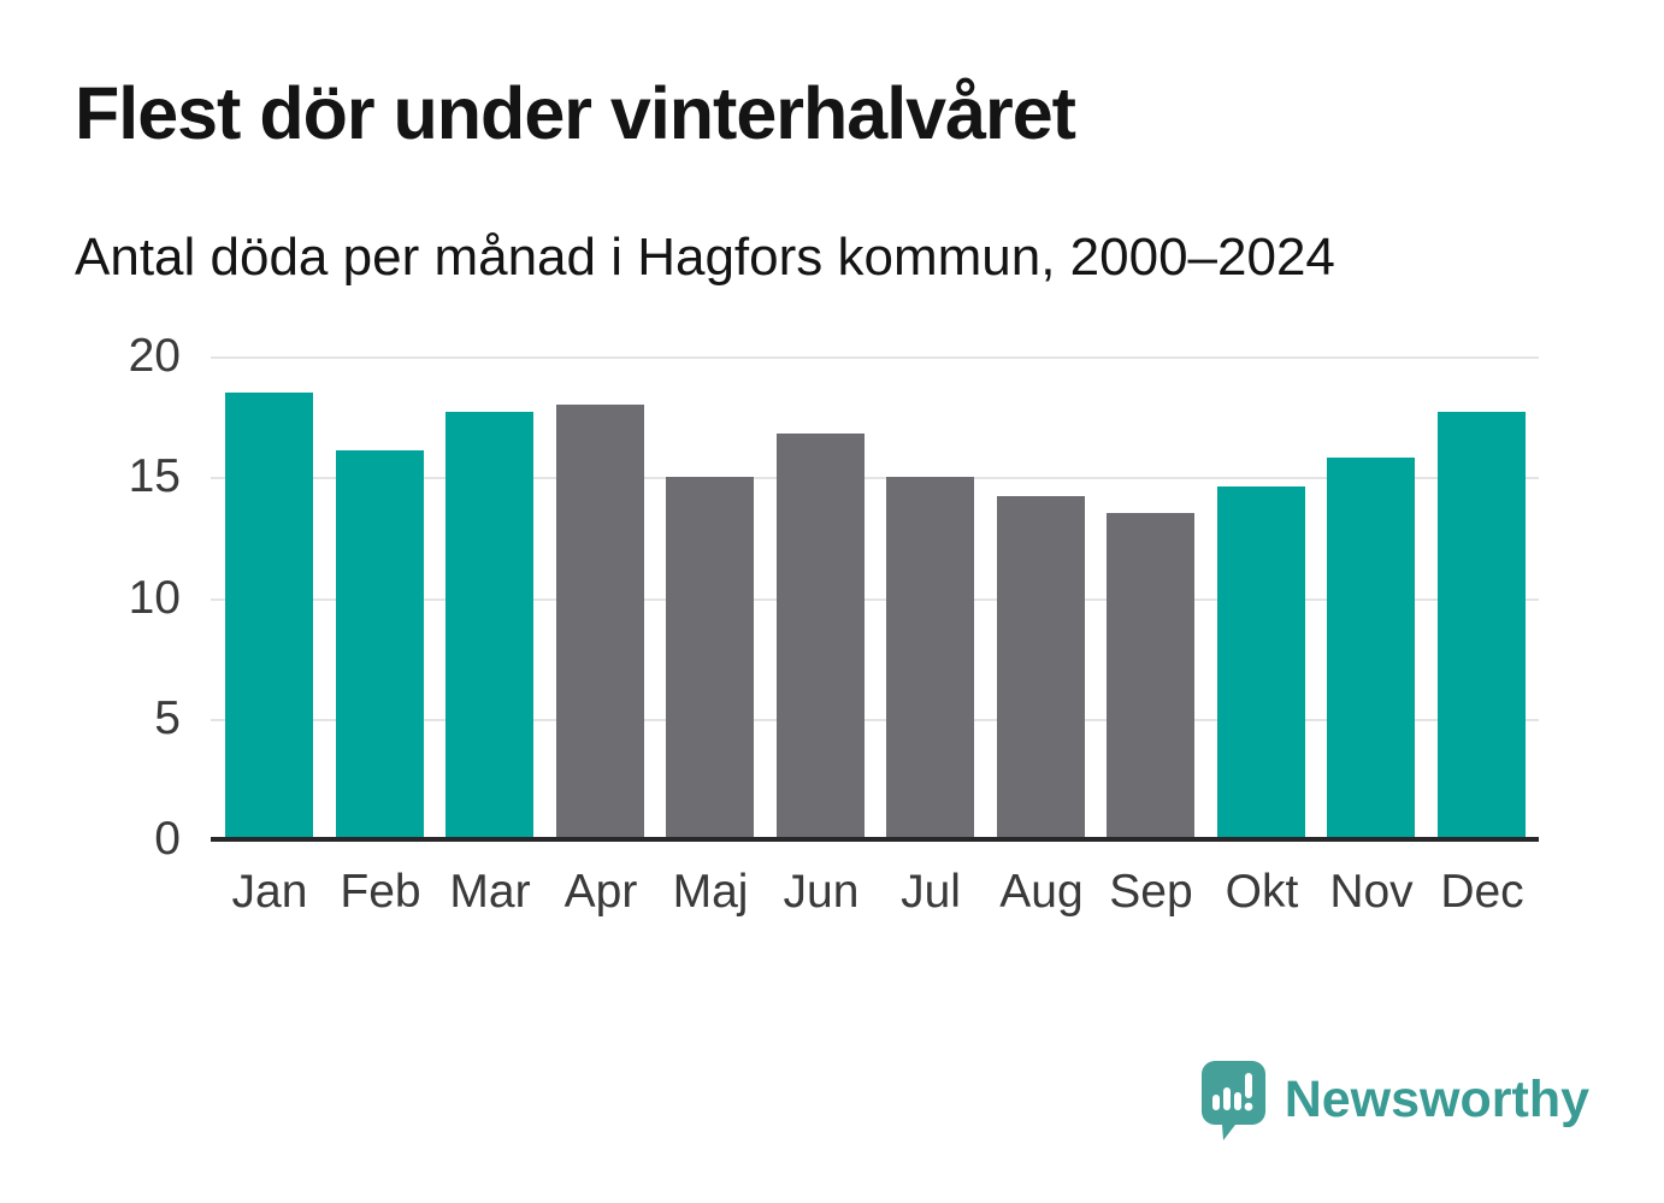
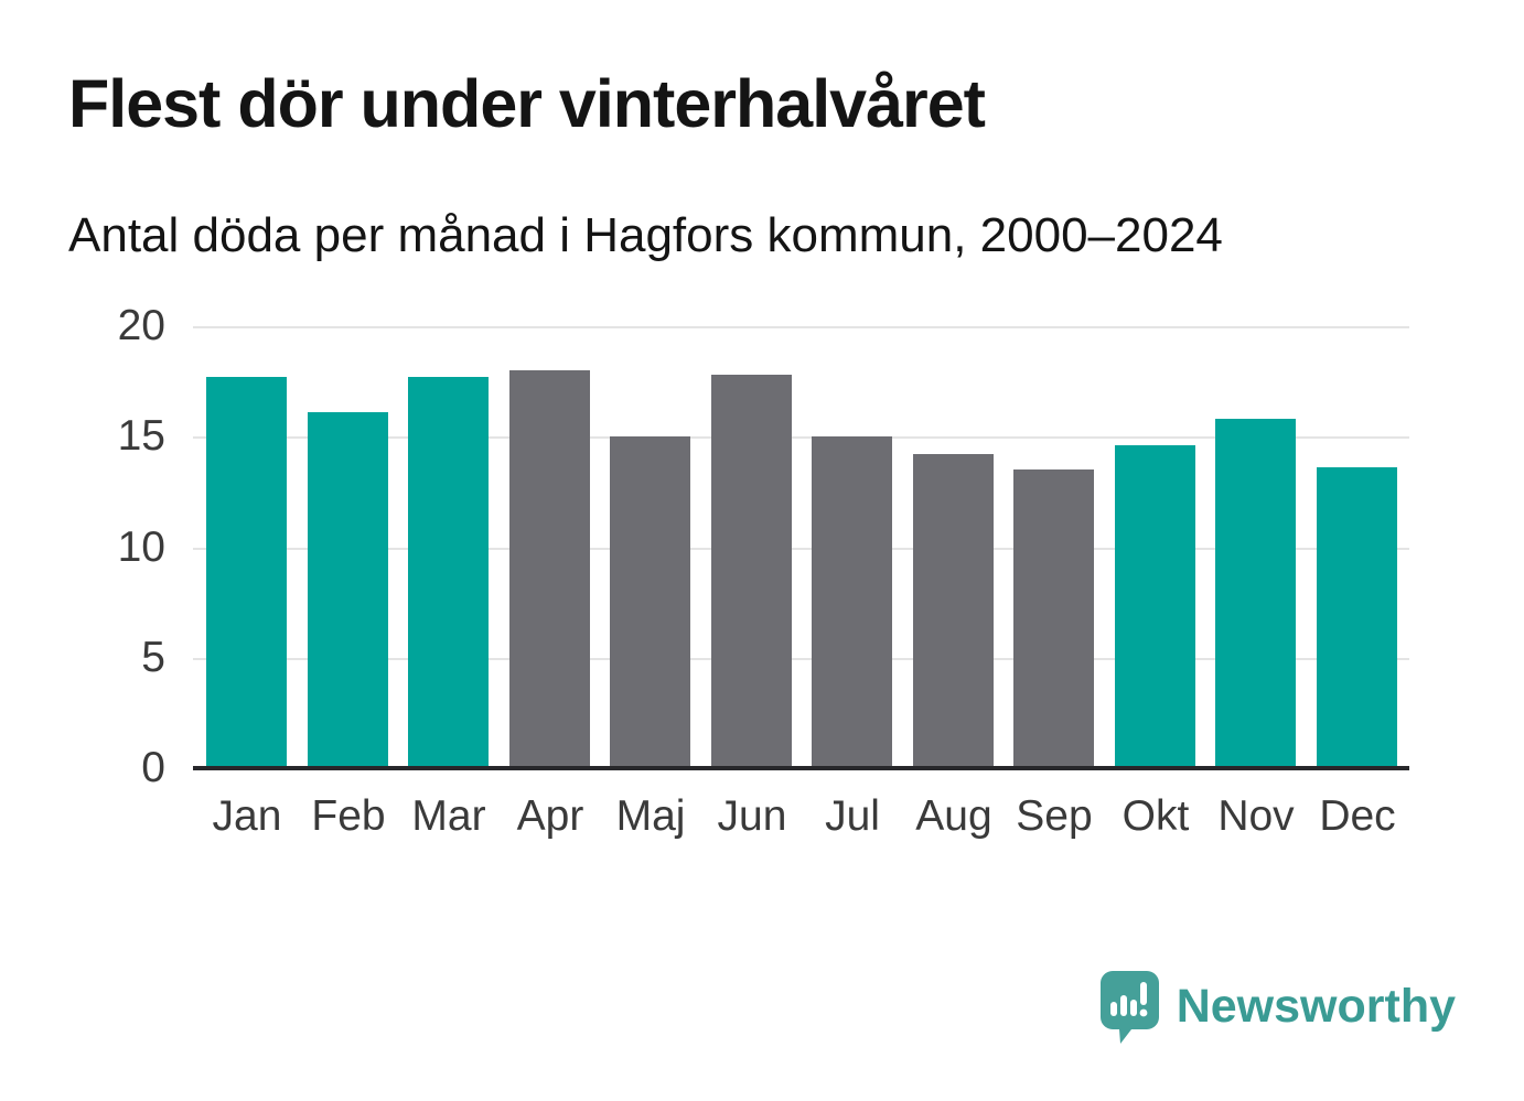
Jan: 18.5 -> 17.7
Jun: 16.8 -> 17.8
Dec: 17.7 -> 13.6
